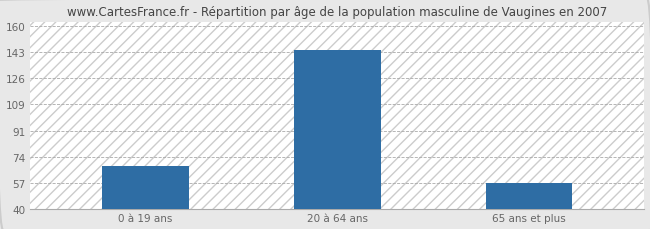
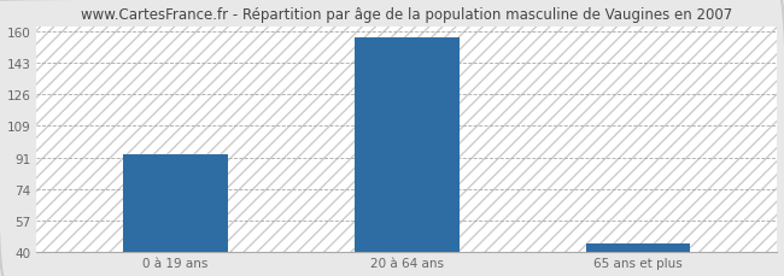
0 à 19 ans: 68 -> 93
20 à 64 ans: 144 -> 157
65 ans et plus: 57 -> 44
